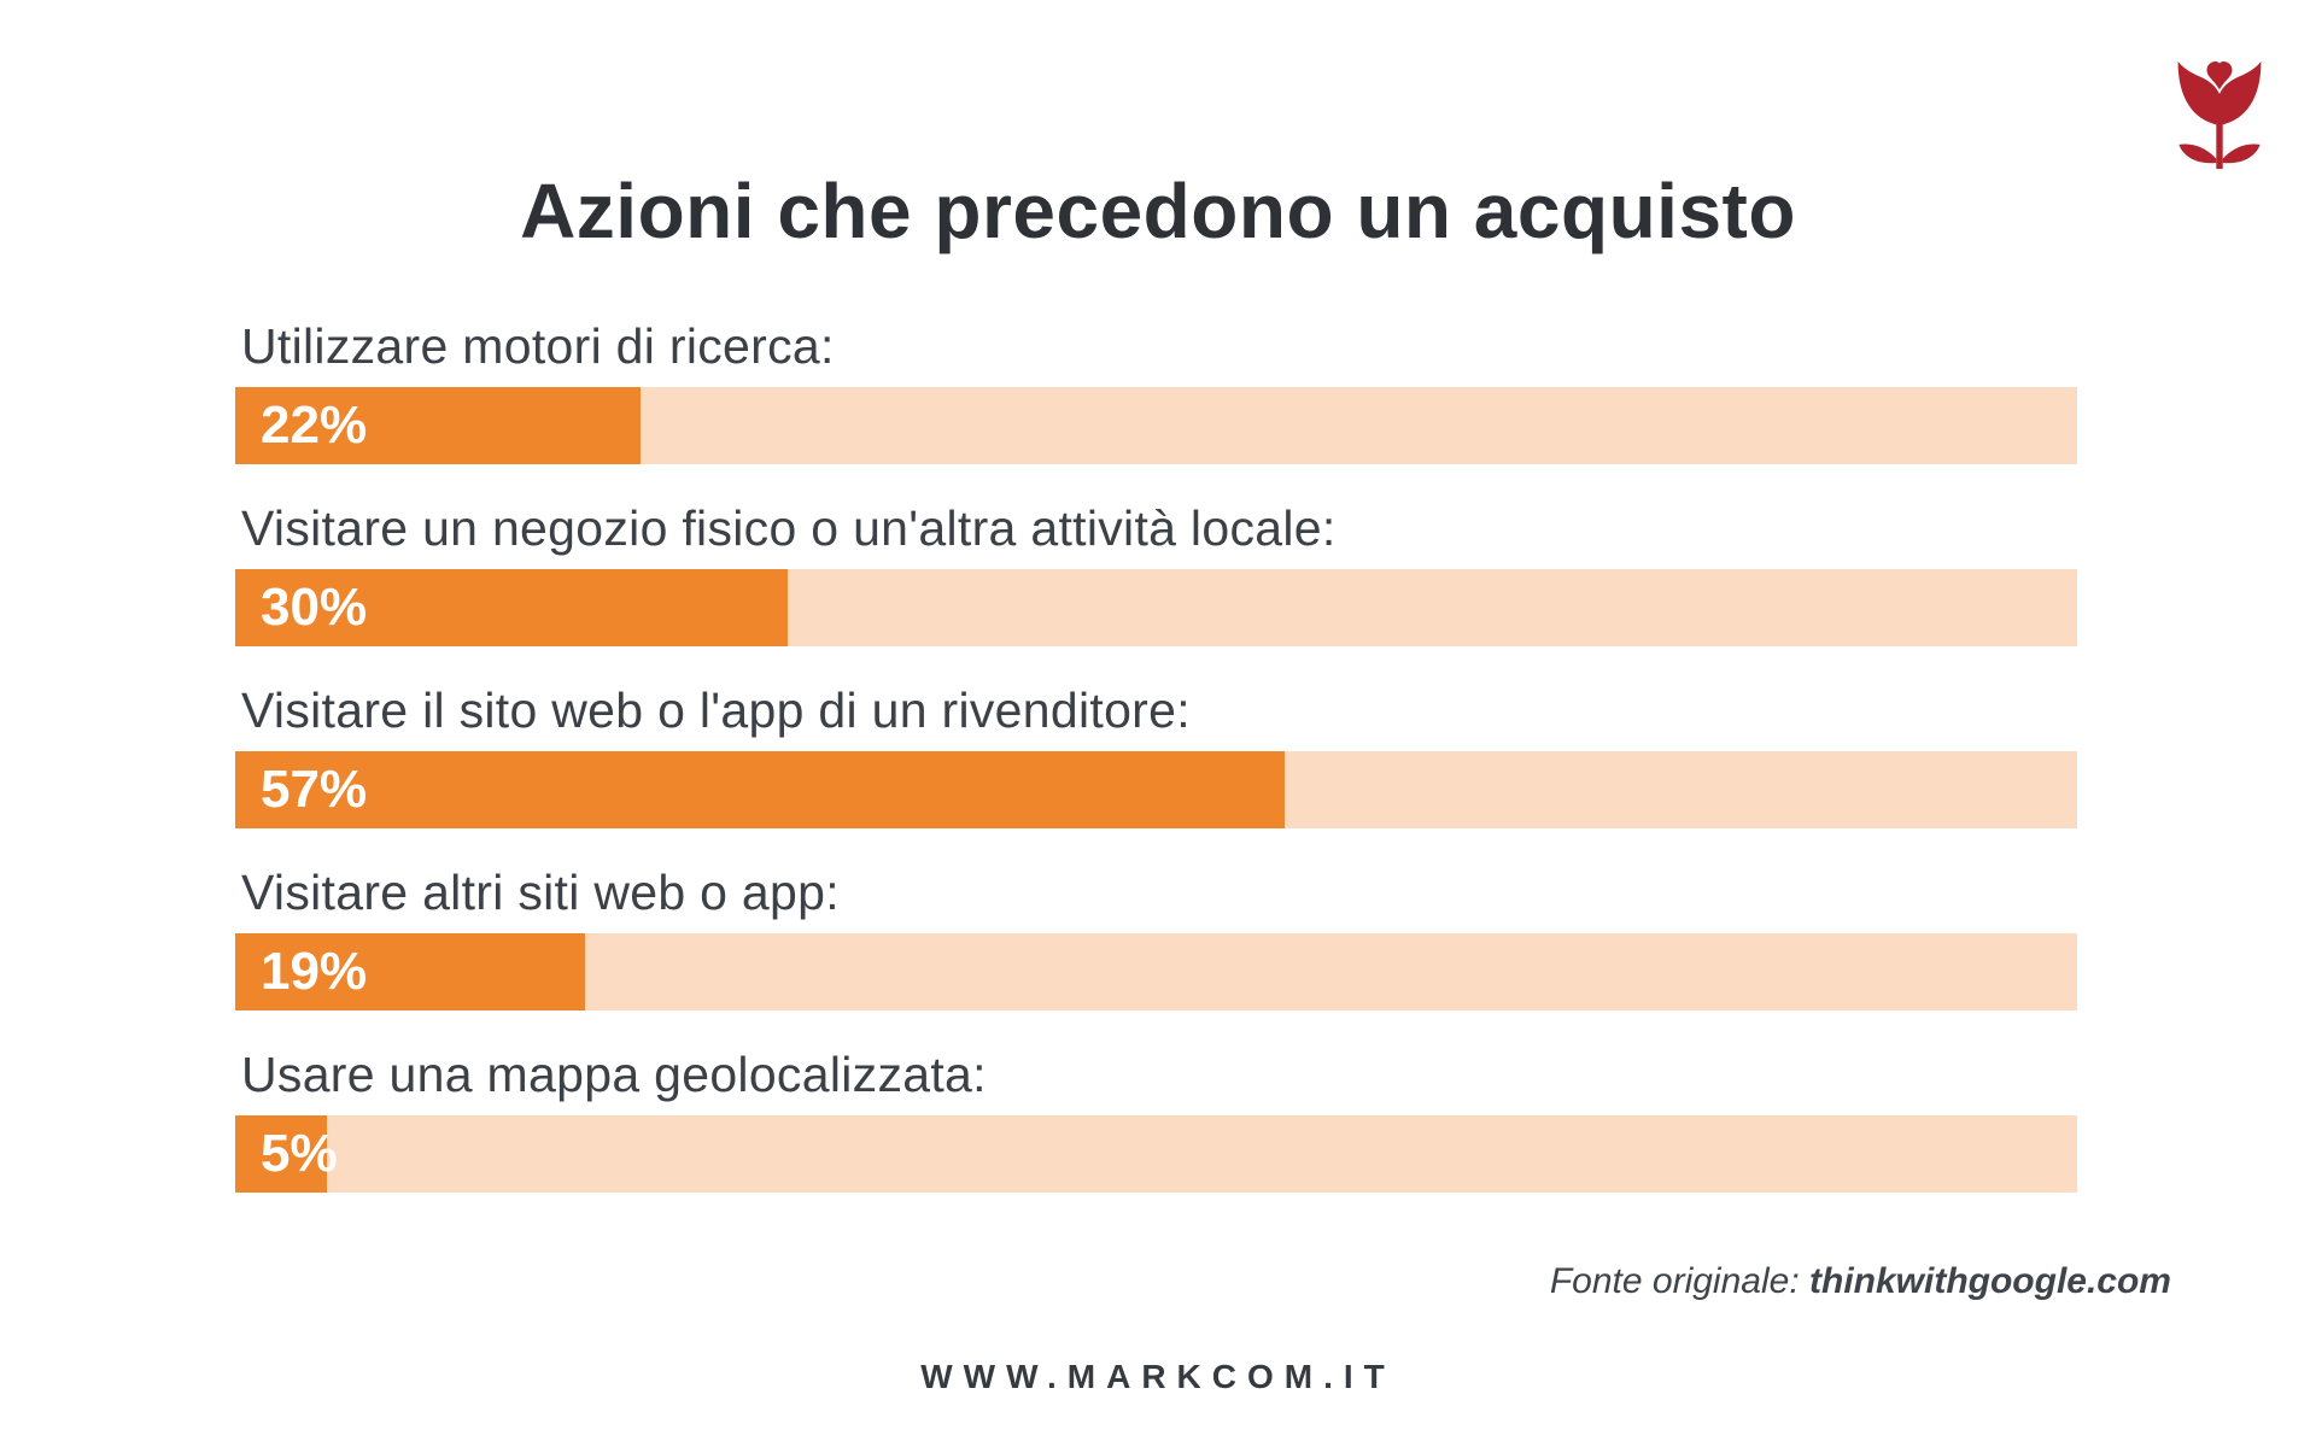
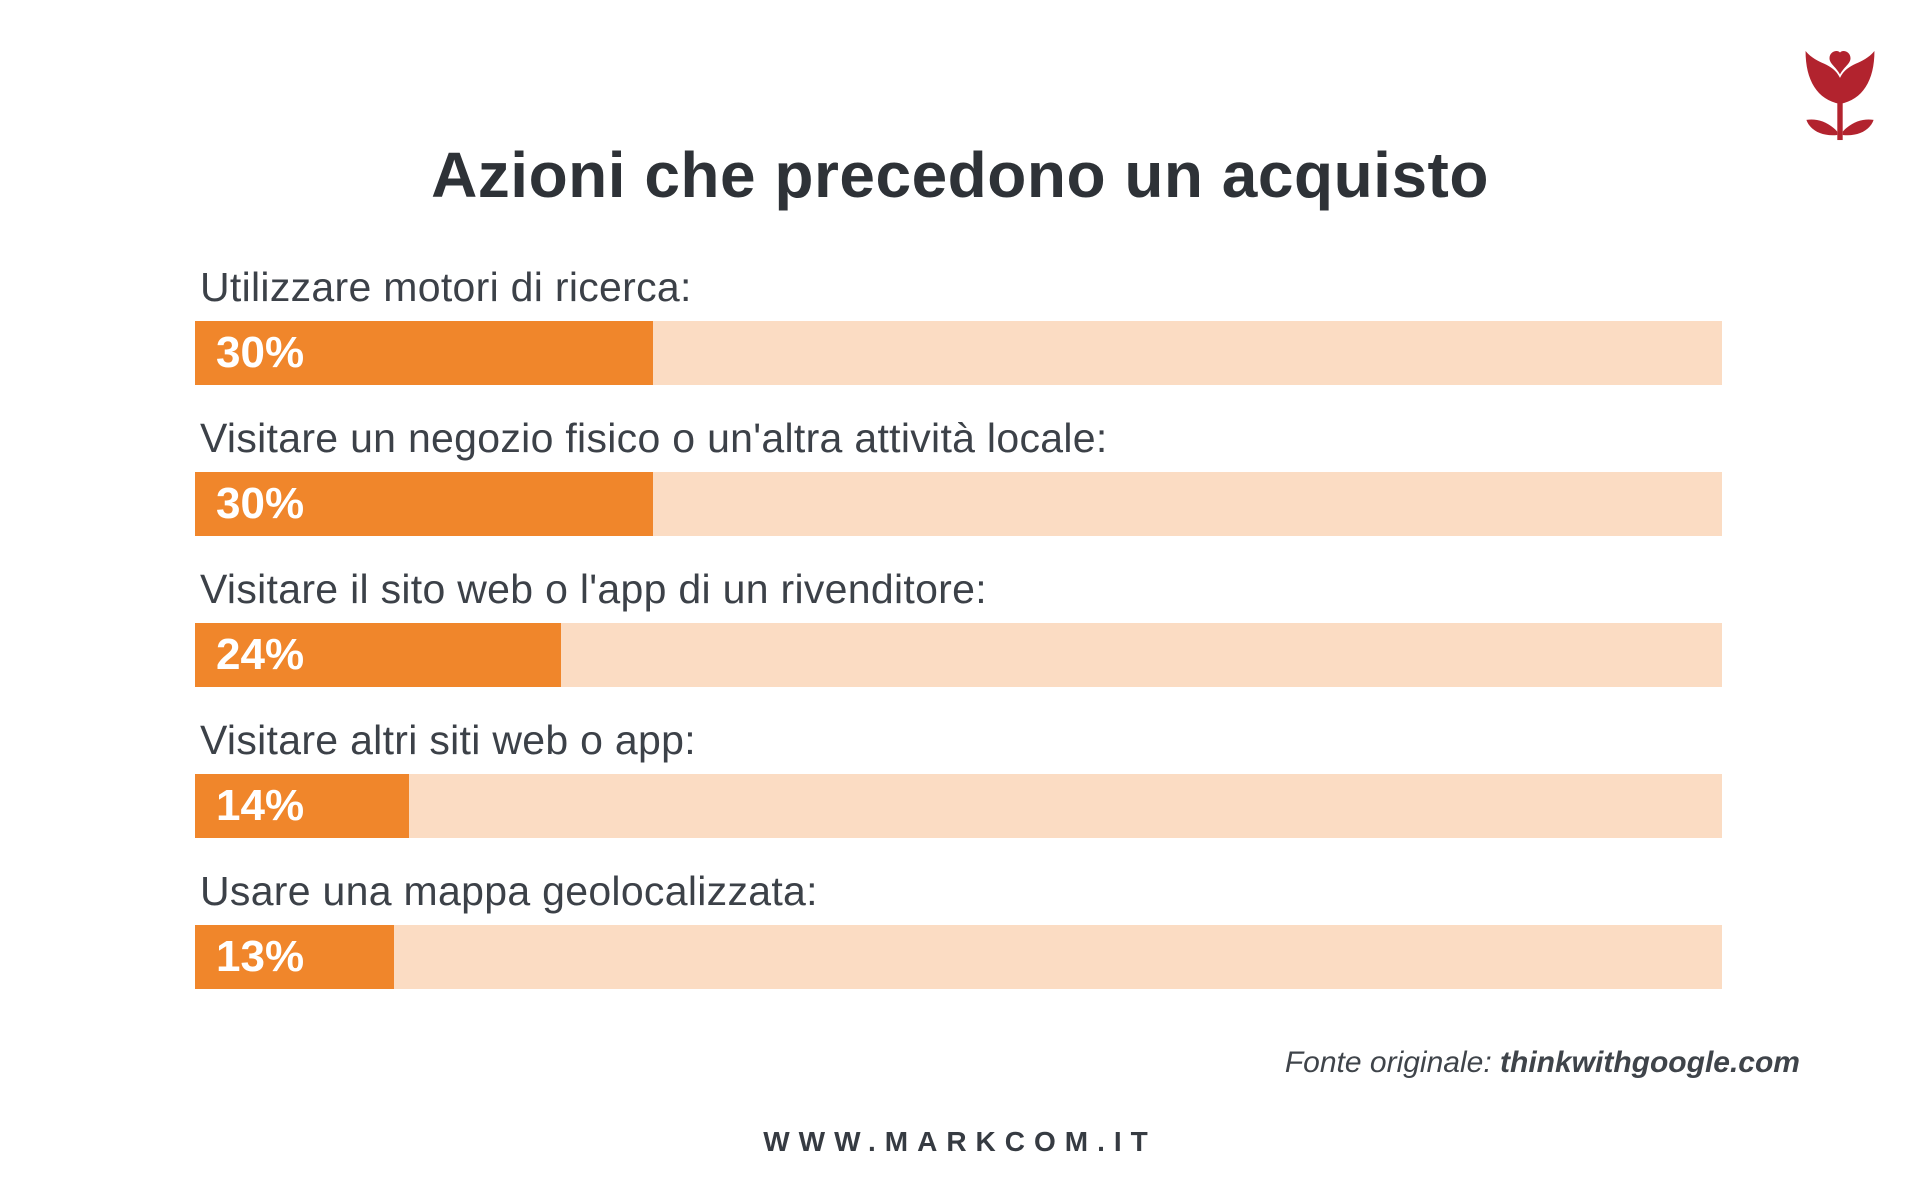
Utilizzare motori di ricerca:: 22% -> 30%
Visitare il sito web o l'app di un rivenditore:: 57% -> 24%
Visitare altri siti web o app:: 19% -> 14%
Usare una mappa geolocalizzata:: 5% -> 13%
